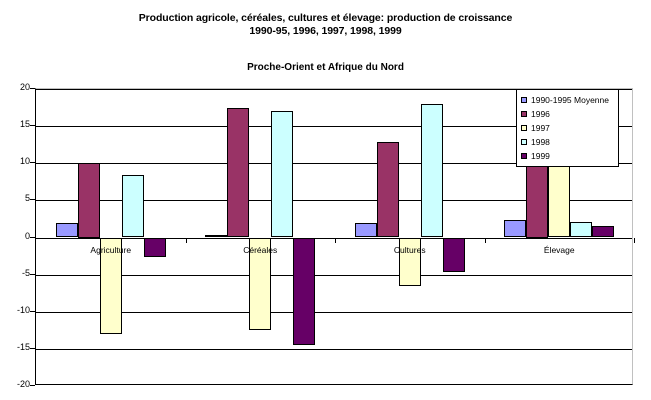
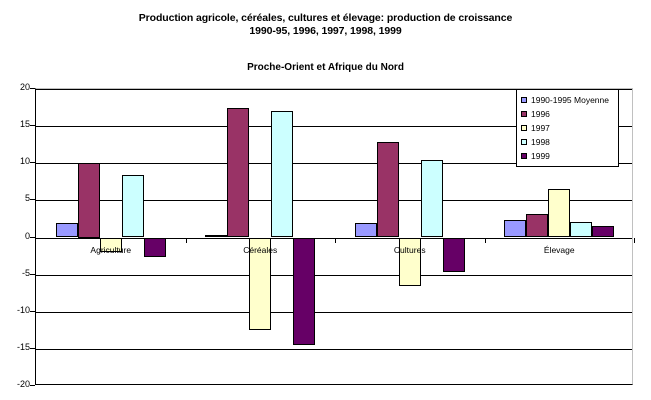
1997/Agriculture: -13 -> -2
1998/Cultures: 18 -> 10
1996/Élevage: 15 -> 3
1997/Élevage: 11 -> 6
